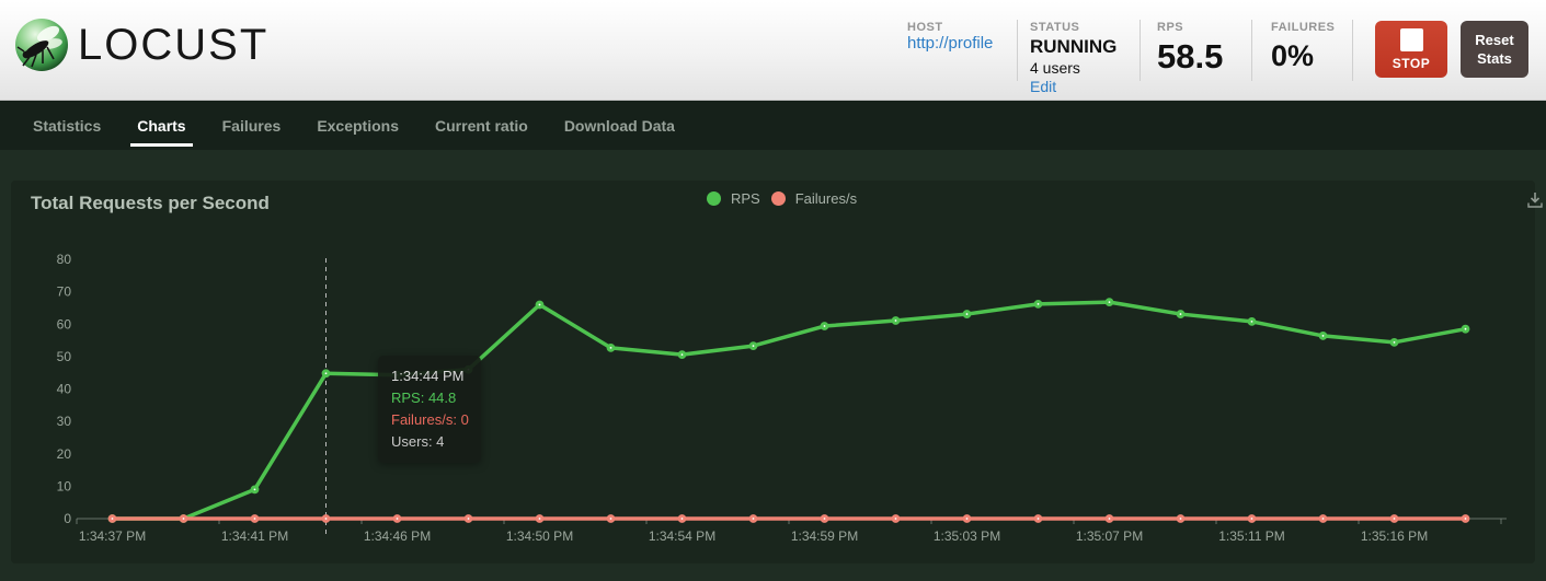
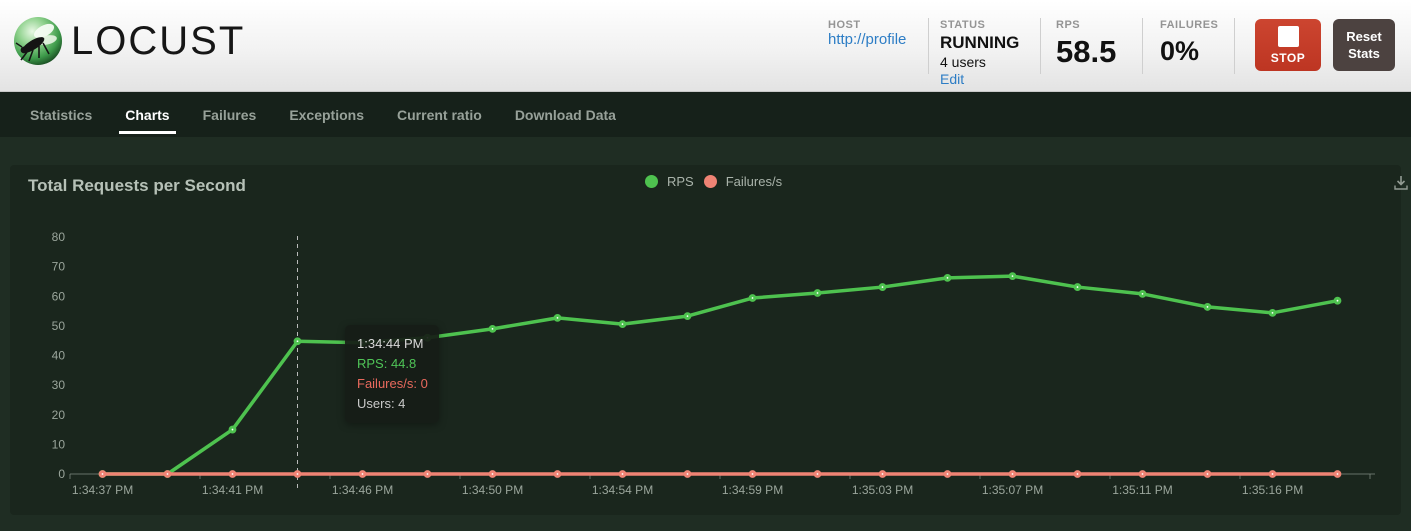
RPS/1:34:41 PM: 9 -> 15
RPS/1:34:50 PM: 66 -> 49
